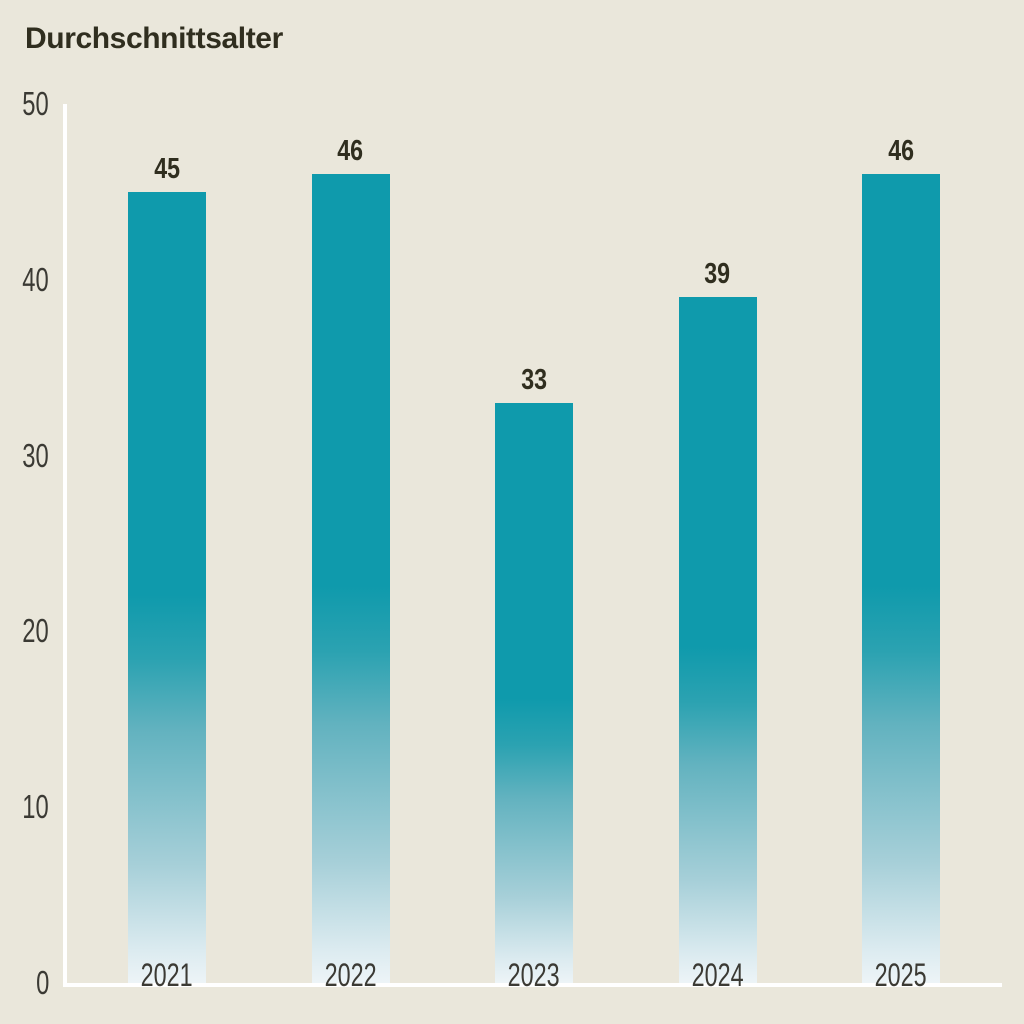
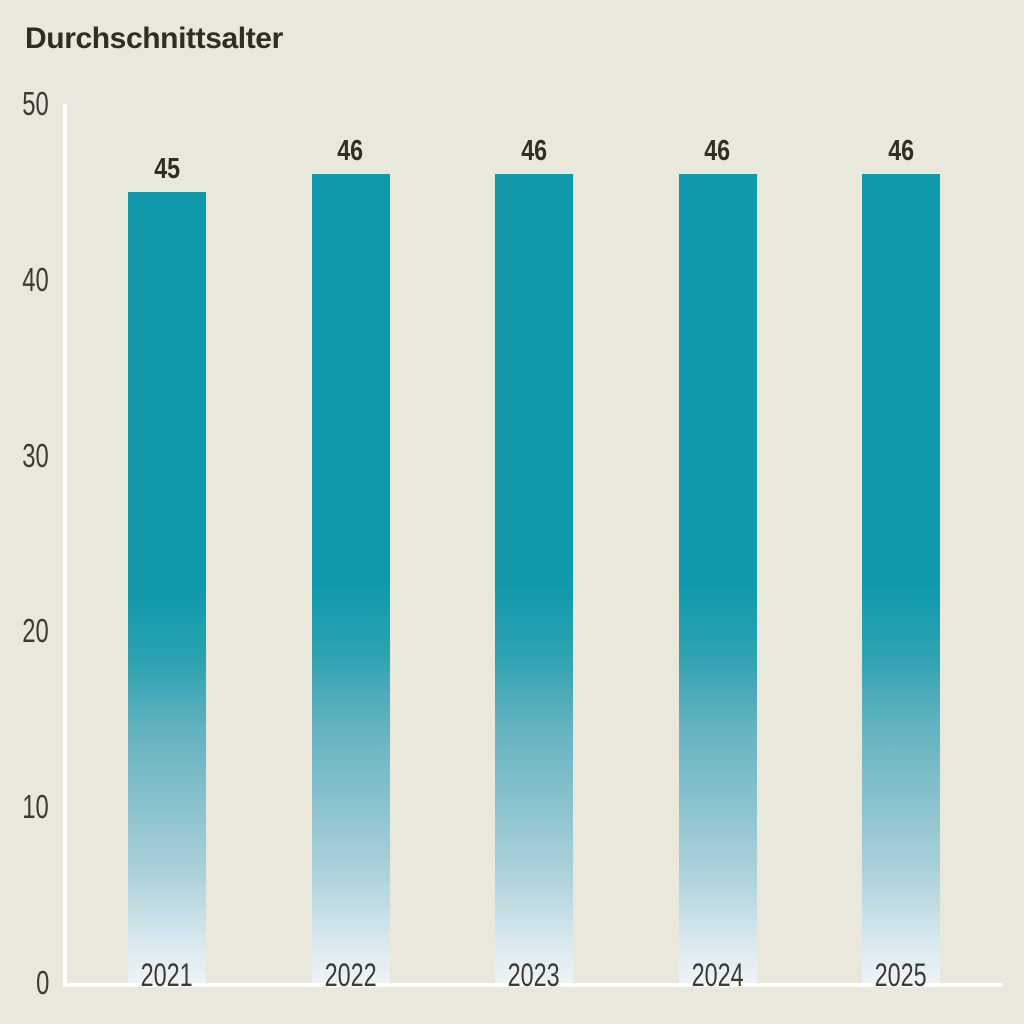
2023: 33 -> 46
2024: 39 -> 46
